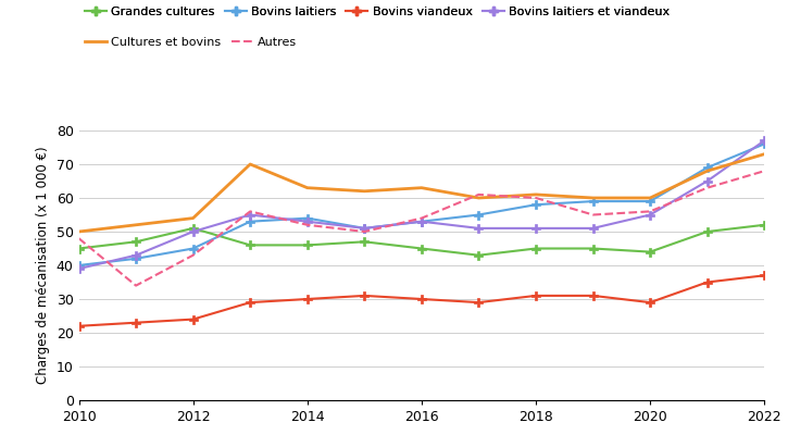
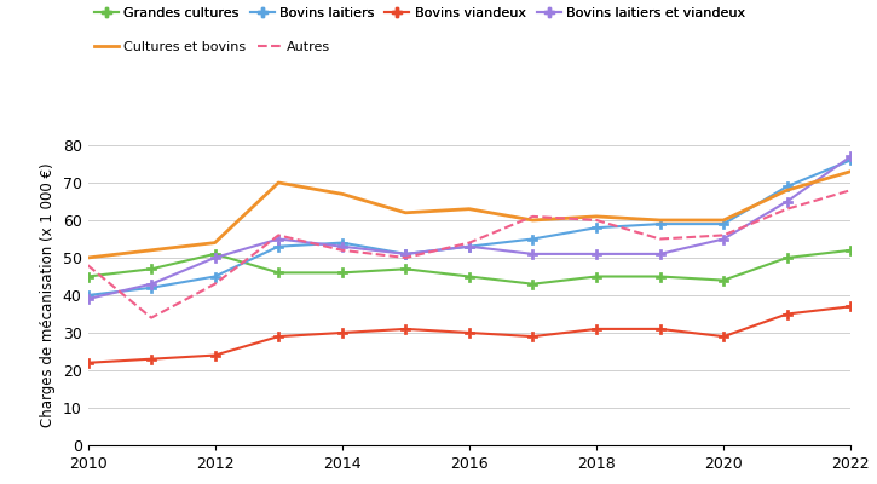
Cultures et bovins/2014: 63 -> 67
